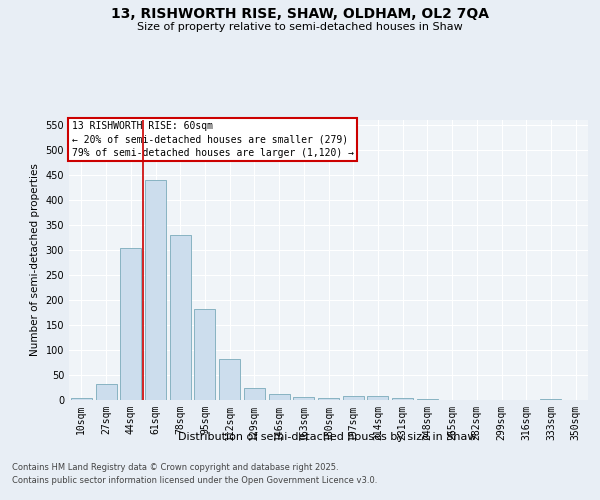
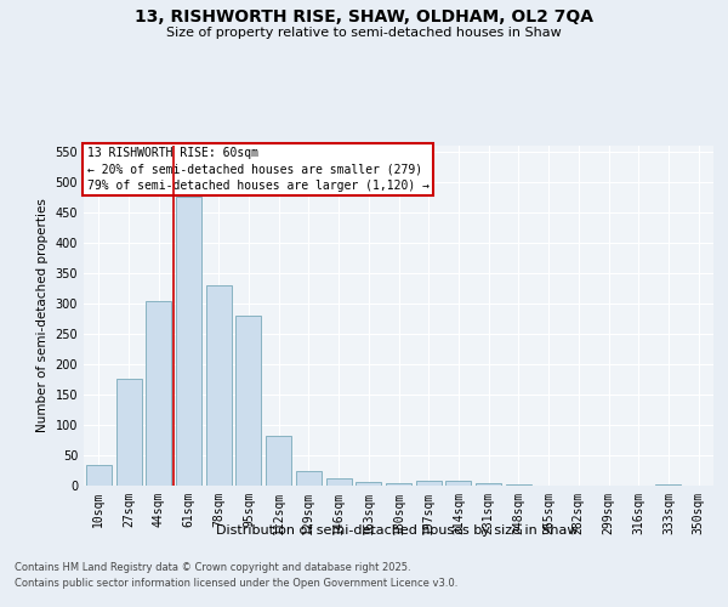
10sqm: 5 -> 34
27sqm: 32 -> 176
61sqm: 440 -> 476
95sqm: 182 -> 280
